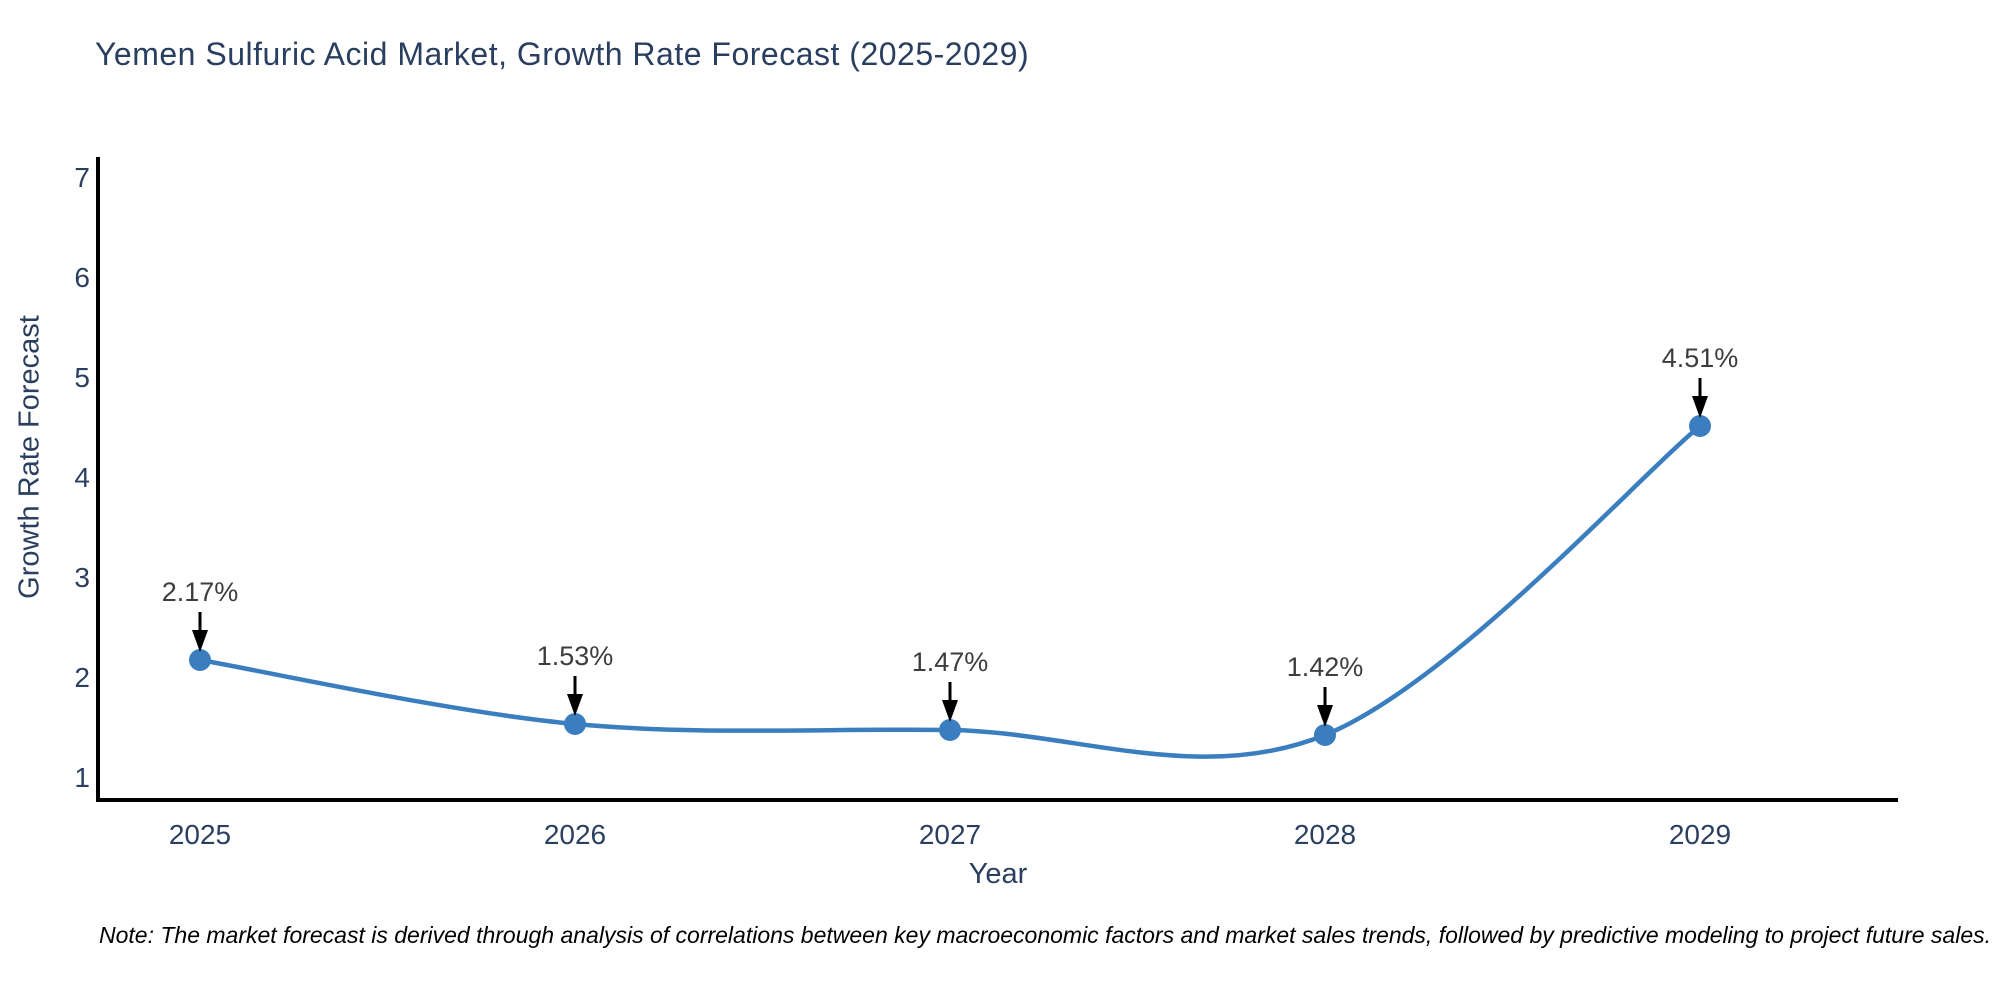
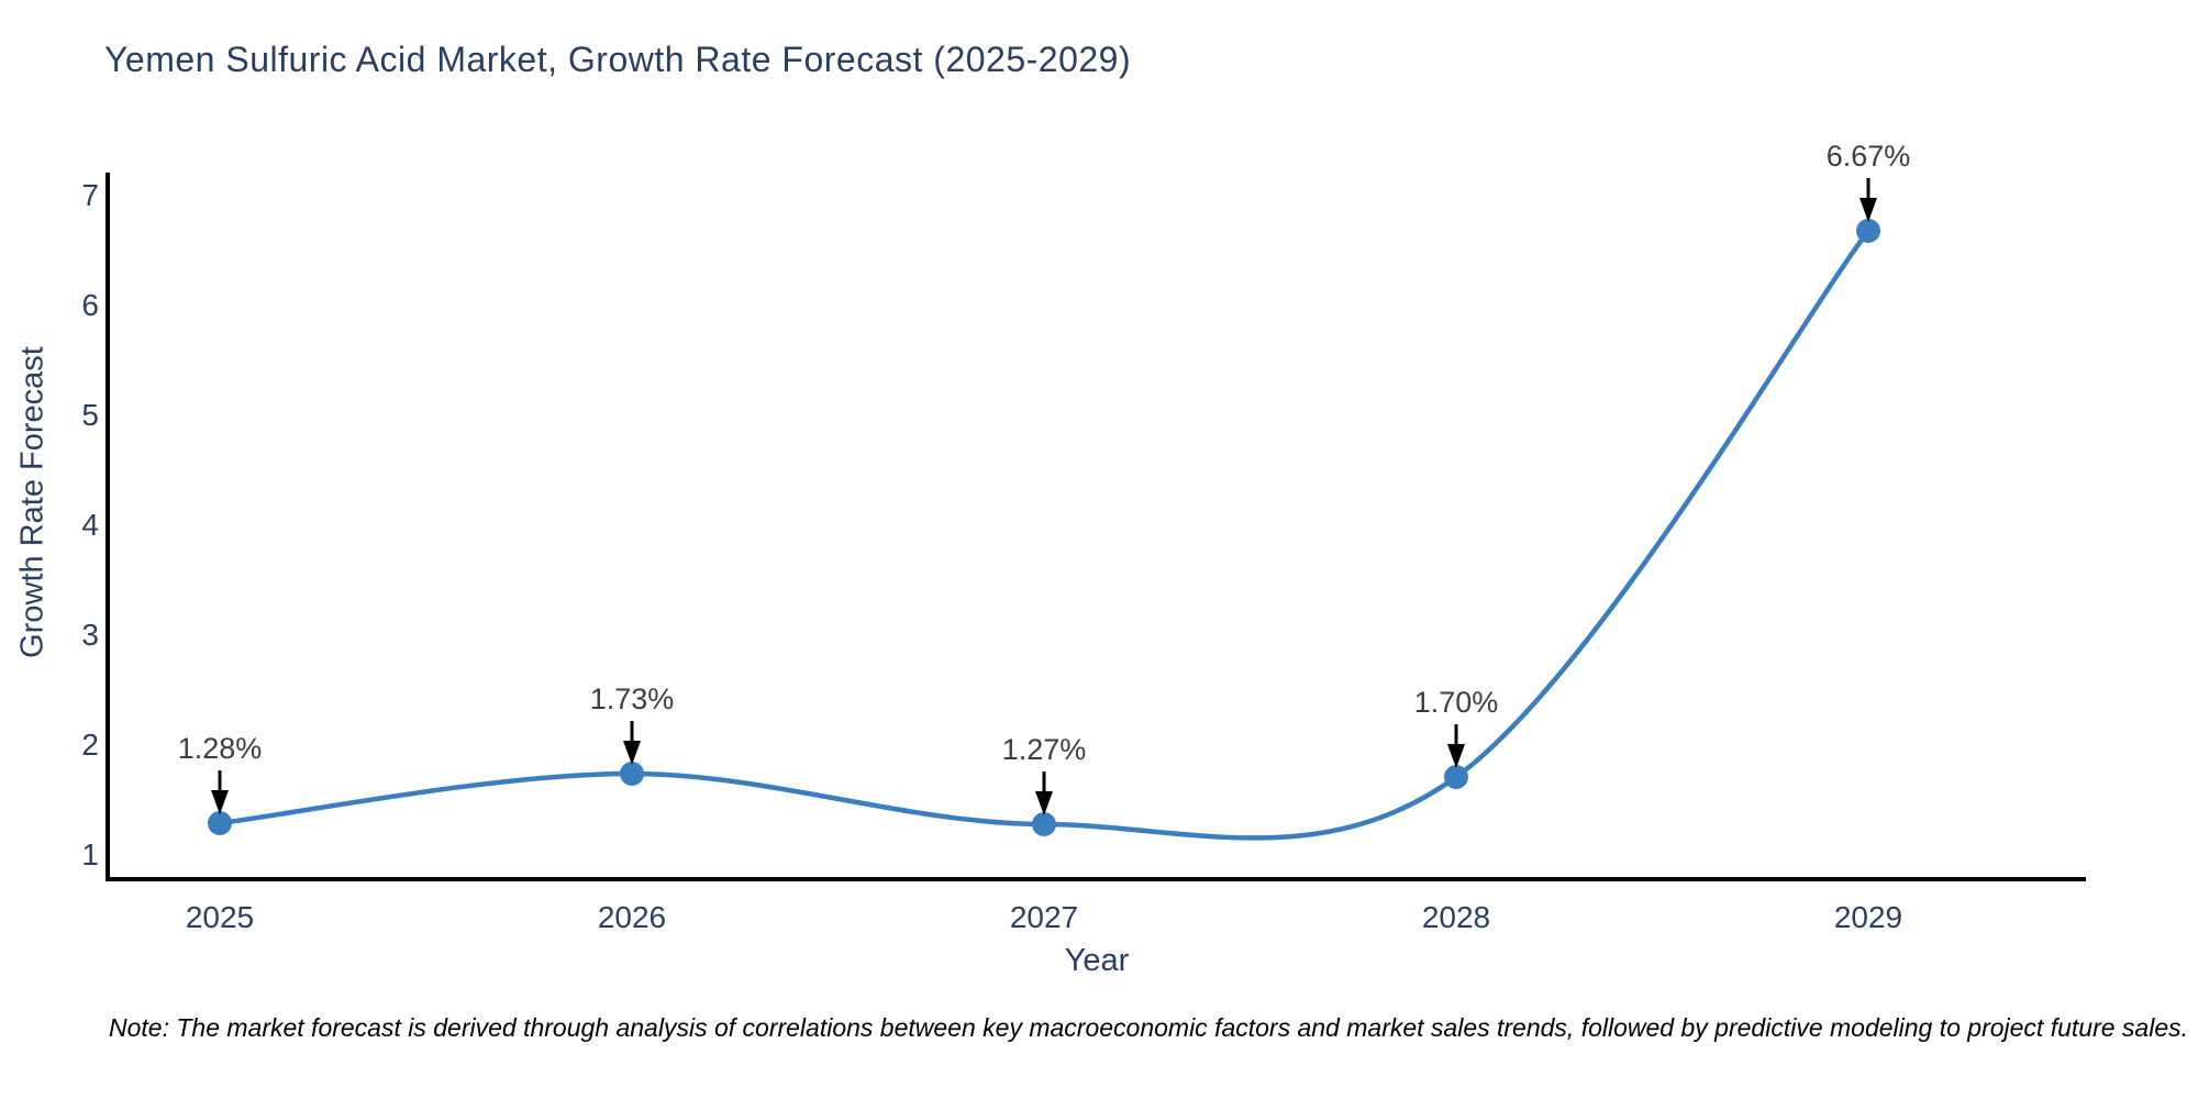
2025: 2.17% -> 1.28%
2026: 1.53% -> 1.73%
2027: 1.47% -> 1.27%
2028: 1.42% -> 1.70%
2029: 4.51% -> 6.67%
